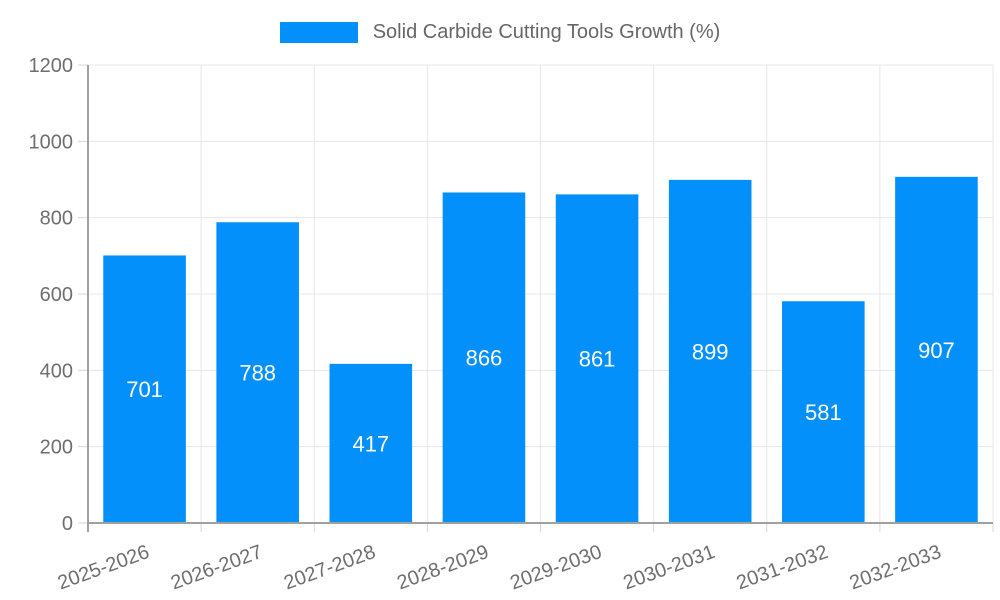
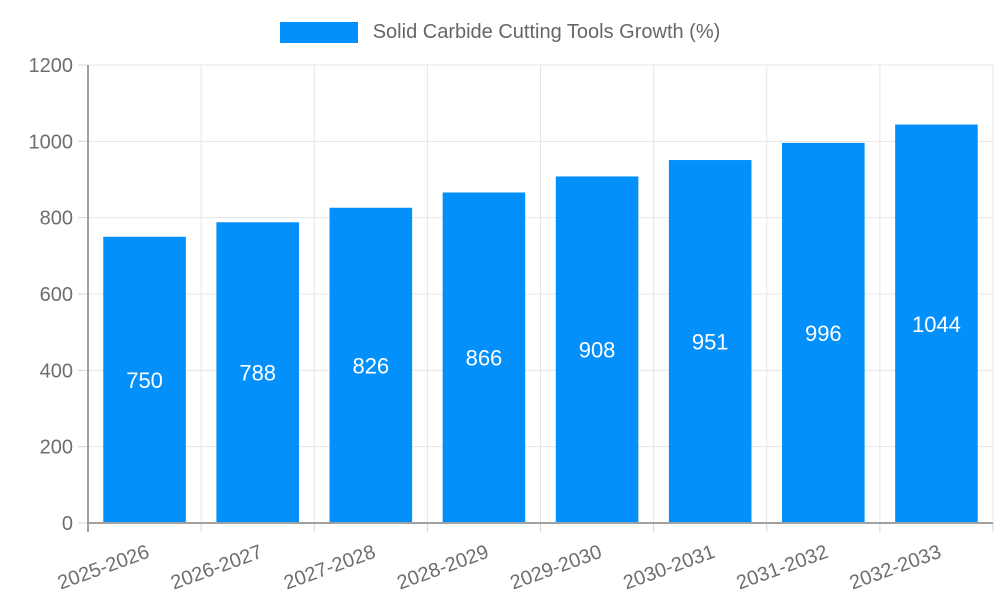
2025-2026: 701 -> 750
2027-2028: 417 -> 826
2029-2030: 861 -> 908
2030-2031: 899 -> 951
2031-2032: 581 -> 996
2032-2033: 907 -> 1044
